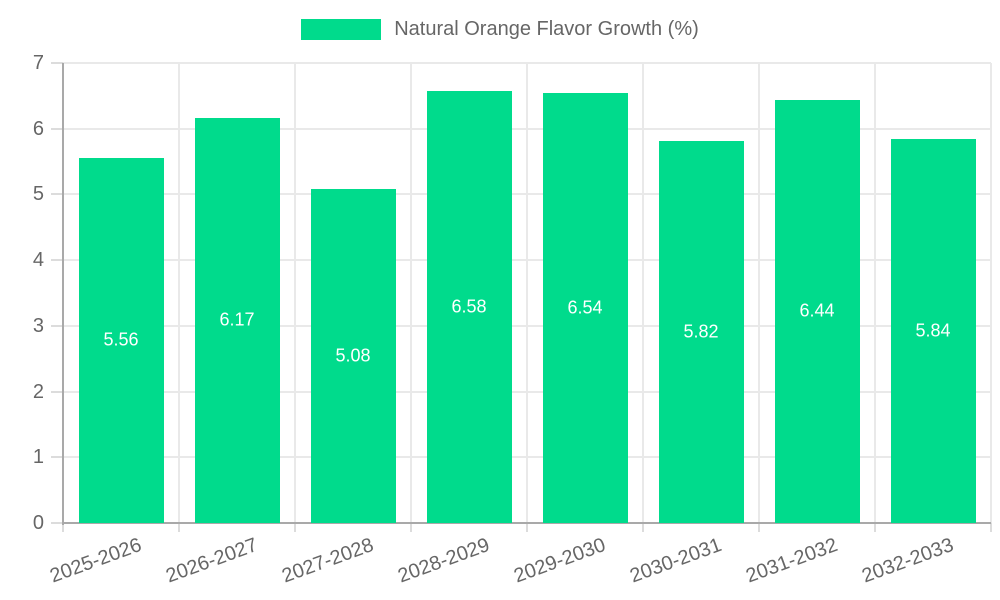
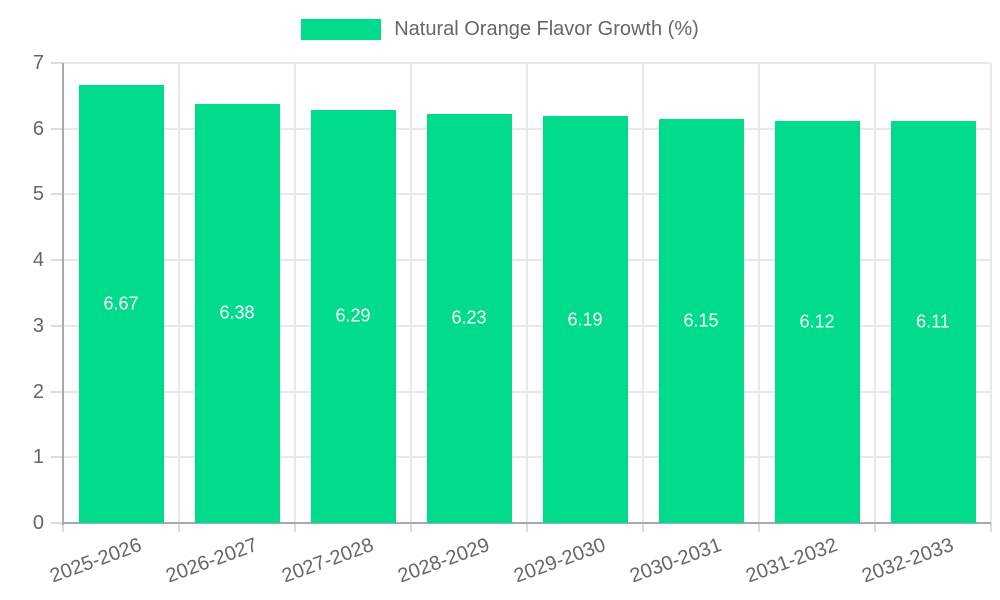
2025-2026: 5.56 -> 6.67
2026-2027: 6.17 -> 6.38
2027-2028: 5.08 -> 6.29
2028-2029: 6.58 -> 6.23
2029-2030: 6.54 -> 6.19
2030-2031: 5.82 -> 6.15
2031-2032: 6.44 -> 6.12
2032-2033: 5.84 -> 6.11
